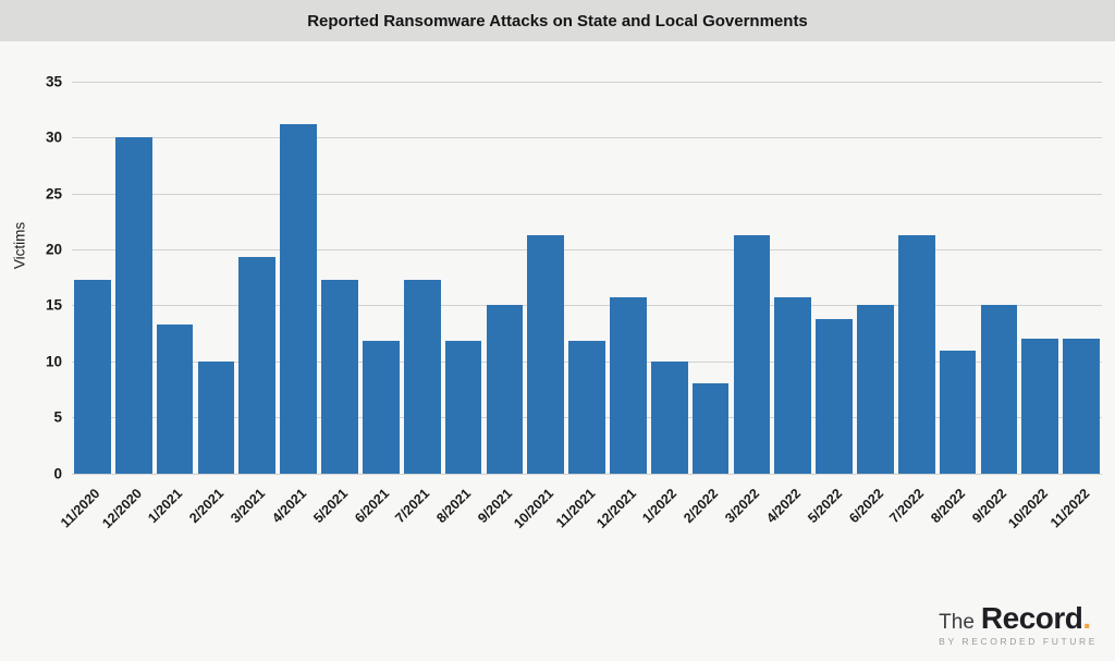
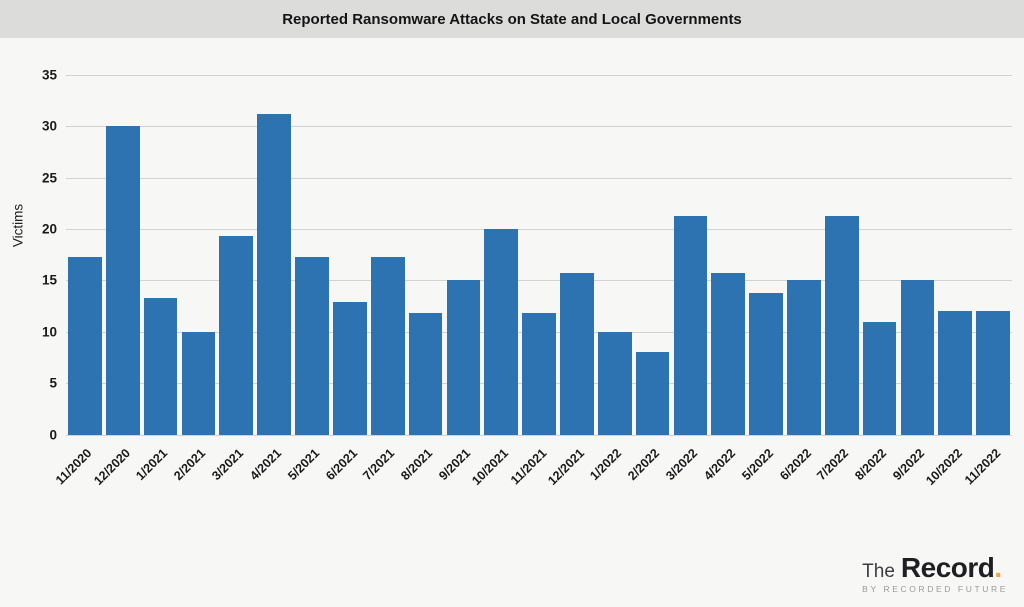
6/2021: 11.8 -> 12.9
10/2021: 21.3 -> 20.0
